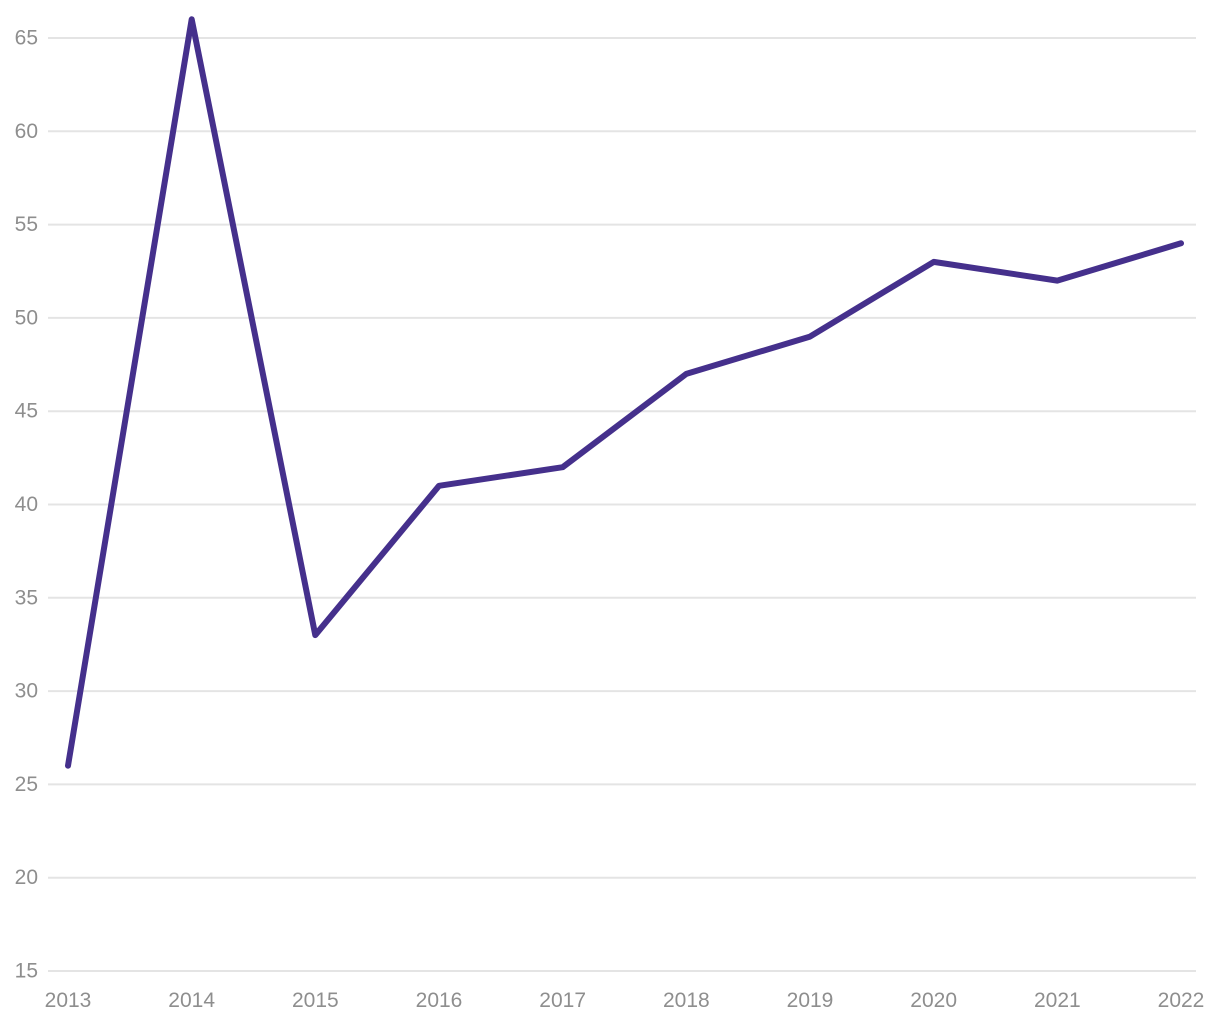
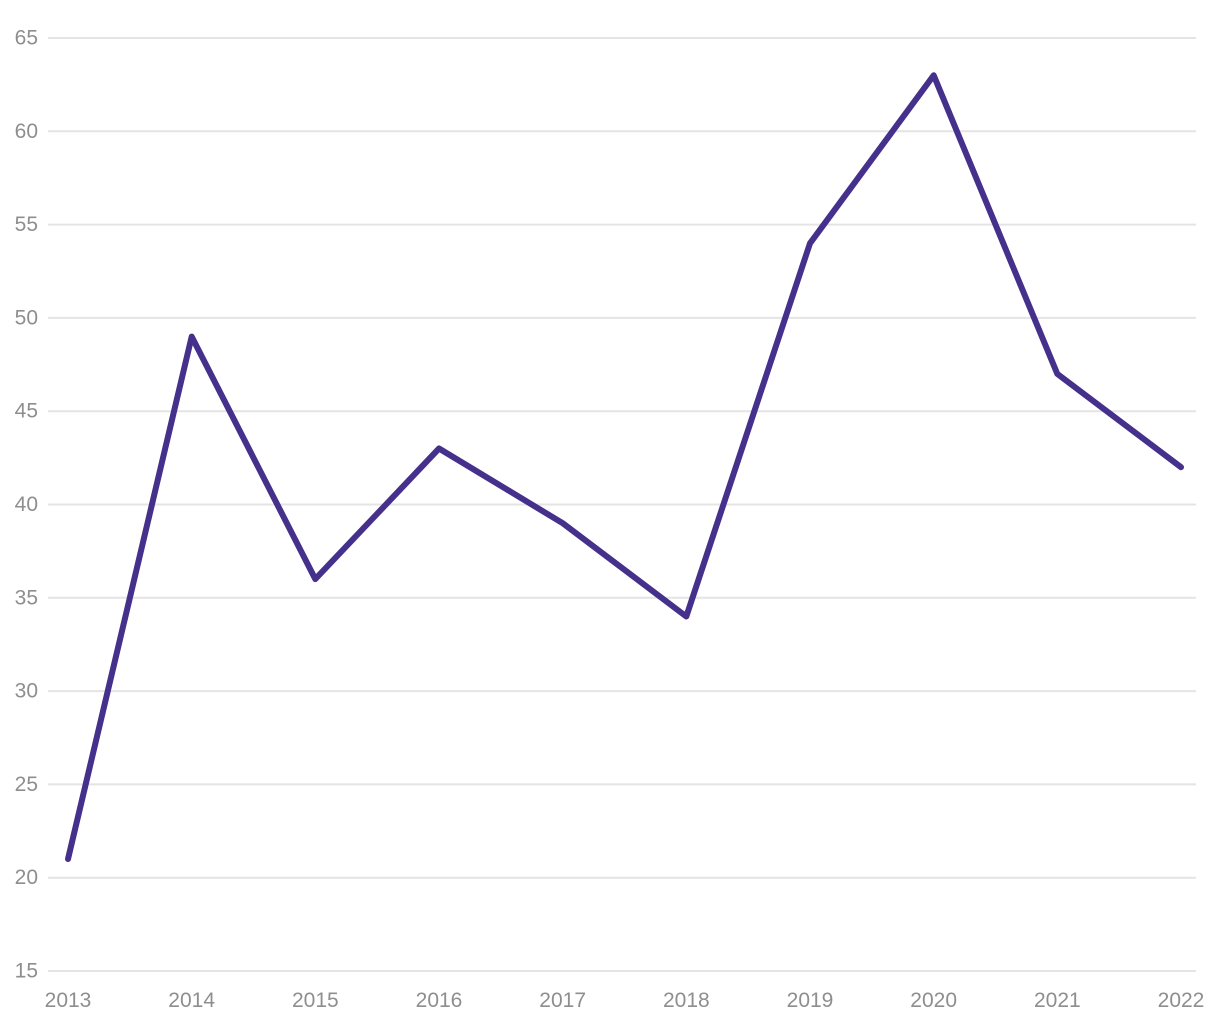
2013: 26 -> 21
2014: 66 -> 49
2015: 33 -> 36
2016: 41 -> 43
2017: 42 -> 39
2018: 47 -> 34
2019: 49 -> 54
2020: 53 -> 63
2021: 52 -> 47
2022: 54 -> 42
